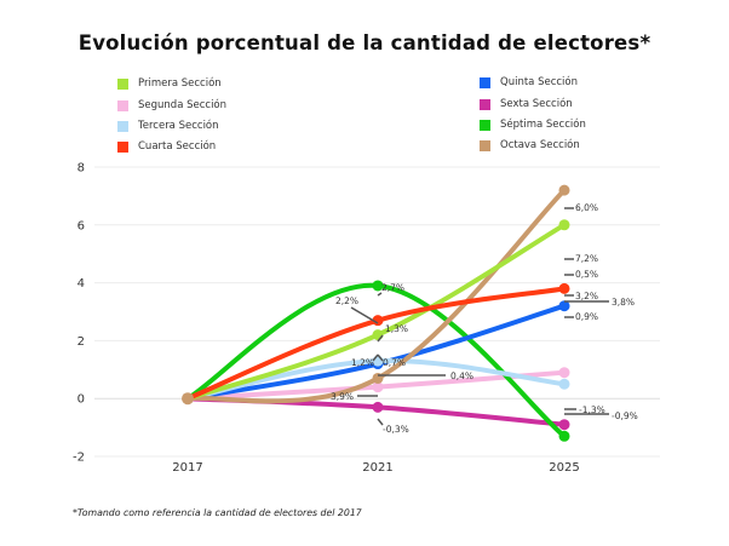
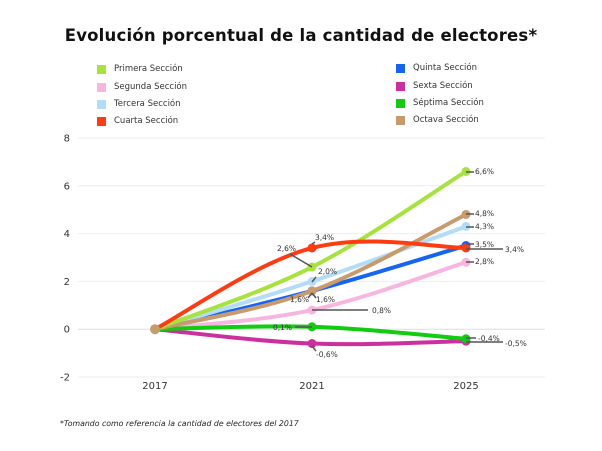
Primera Sección/2021: 2,2% -> 2,6%
Segunda Sección/2021: 0,4% -> 0,8%
Tercera Sección/2021: 1,3% -> 2,0%
Cuarta Sección/2021: 2,7% -> 3,4%
Quinta Sección/2021: 1,2% -> 1,6%
Sexta Sección/2021: -0,3% -> -0,6%
Séptima Sección/2021: 3,9% -> 0,1%
Octava Sección/2021: 0,7% -> 1,6%
Primera Sección/2025: 6,0% -> 6,6%
Segunda Sección/2025: 0,9% -> 2,8%
Tercera Sección/2025: 0,5% -> 4,3%
Cuarta Sección/2025: 3,8% -> 3,4%
Quinta Sección/2025: 3,2% -> 3,5%
Sexta Sección/2025: -0,9% -> -0,5%
Séptima Sección/2025: -1,3% -> -0,4%
Octava Sección/2025: 7,2% -> 4,8%
